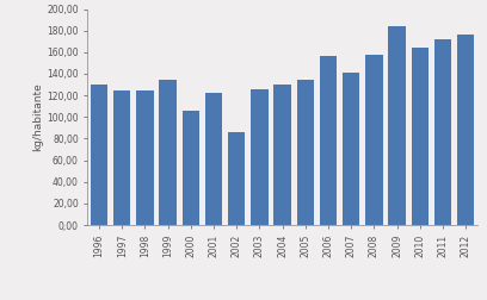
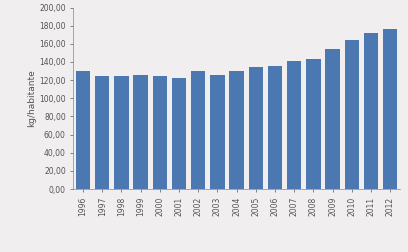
1999: 134 -> 126
2000: 106 -> 125
2002: 86 -> 130
2006: 156 -> 136
2008: 158 -> 143
2009: 184 -> 154
